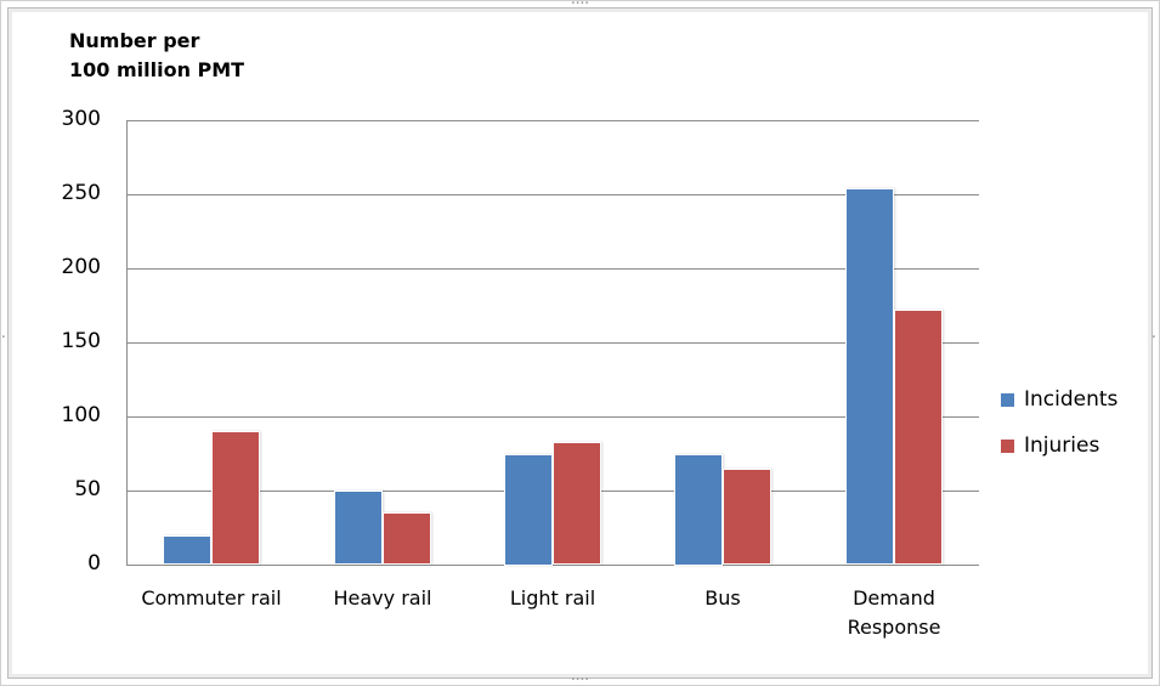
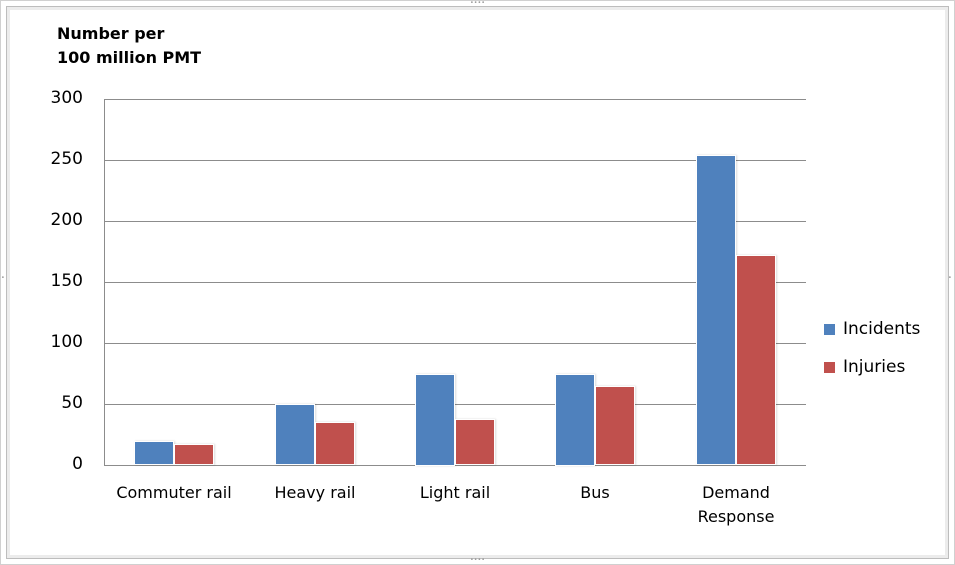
Injuries/Commuter rail: 90 -> 17
Injuries/Light rail: 83 -> 38
